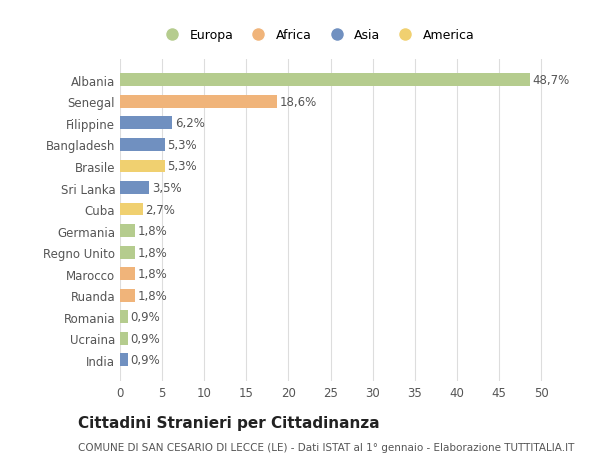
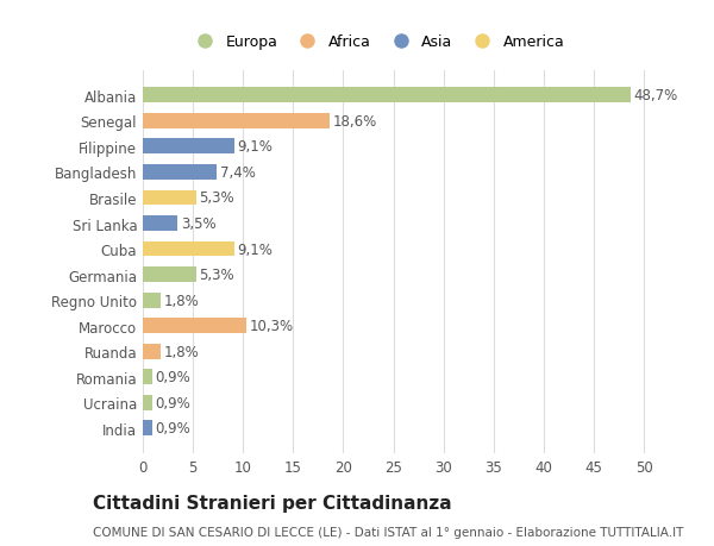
Filippine: 6,2% -> 9,1%
Bangladesh: 5,3% -> 7,4%
Cuba: 2,7% -> 9,1%
Germania: 1,8% -> 5,3%
Marocco: 1,8% -> 10,3%
